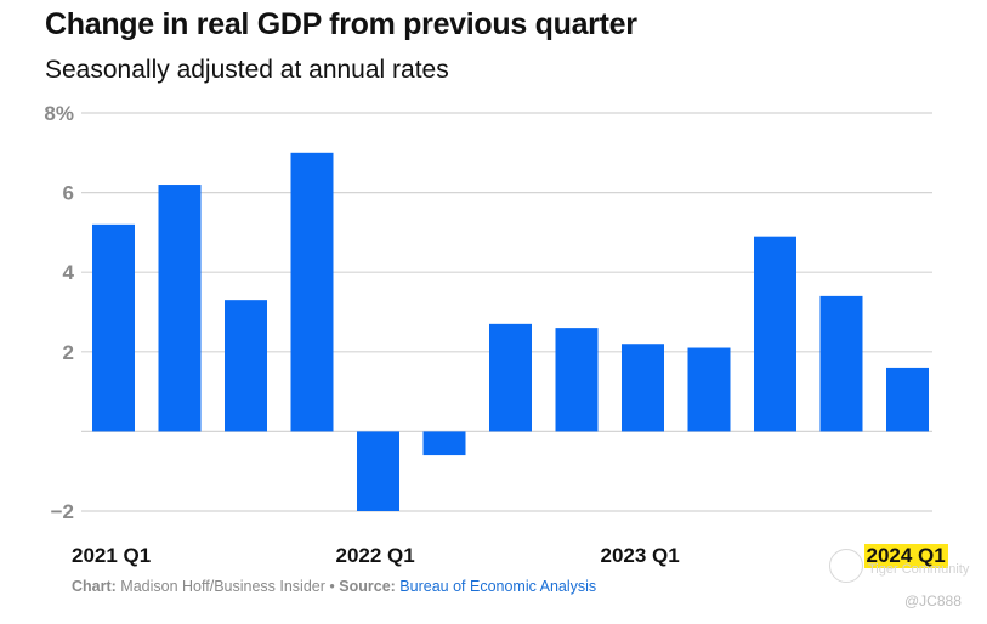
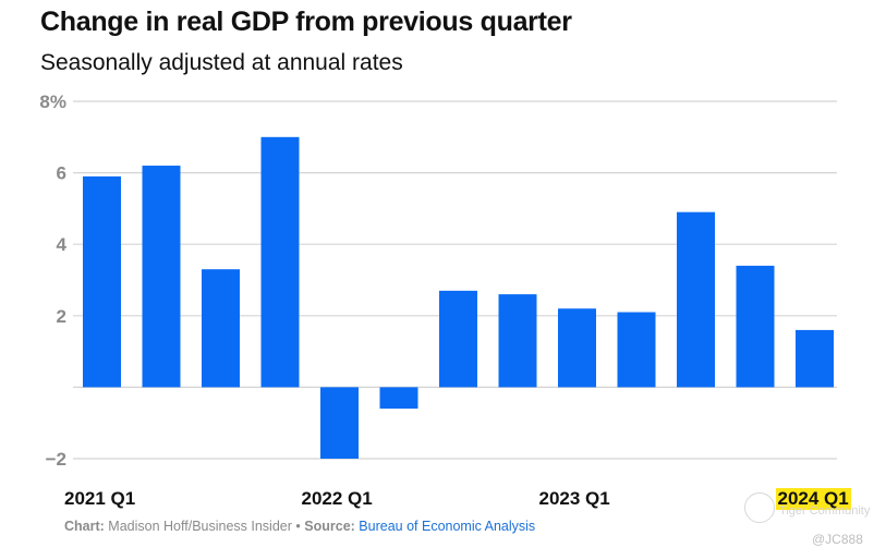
2021 Q1: 5.2% -> 5.9%
